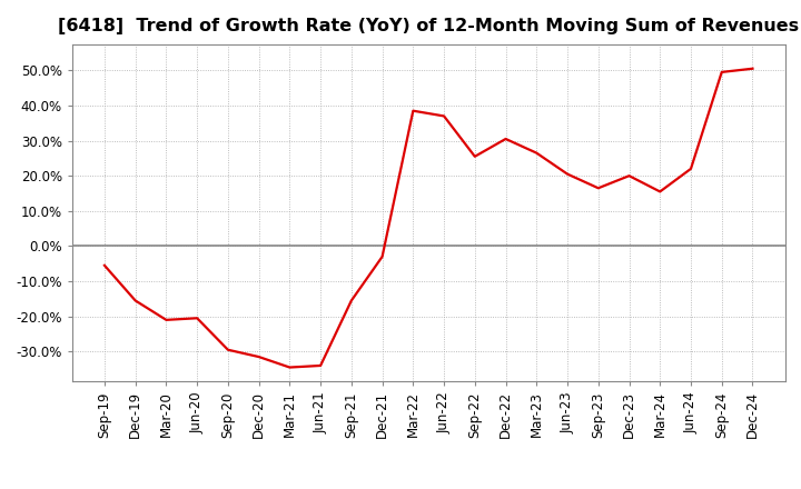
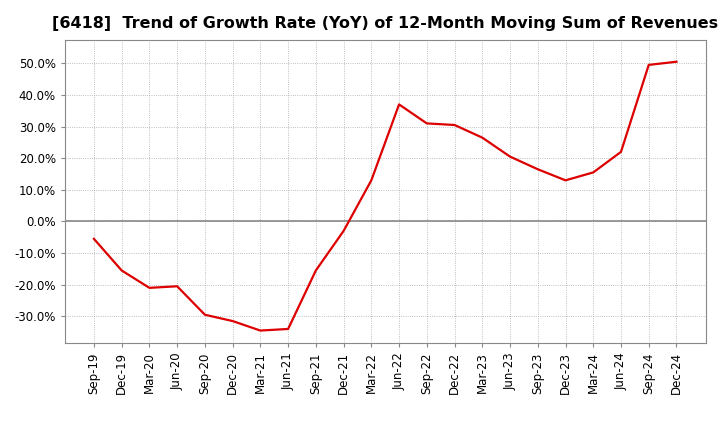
Mar-22: 38.5% -> 13.0%
Sep-22: 25.5% -> 31.0%
Dec-23: 20.0% -> 13.0%
